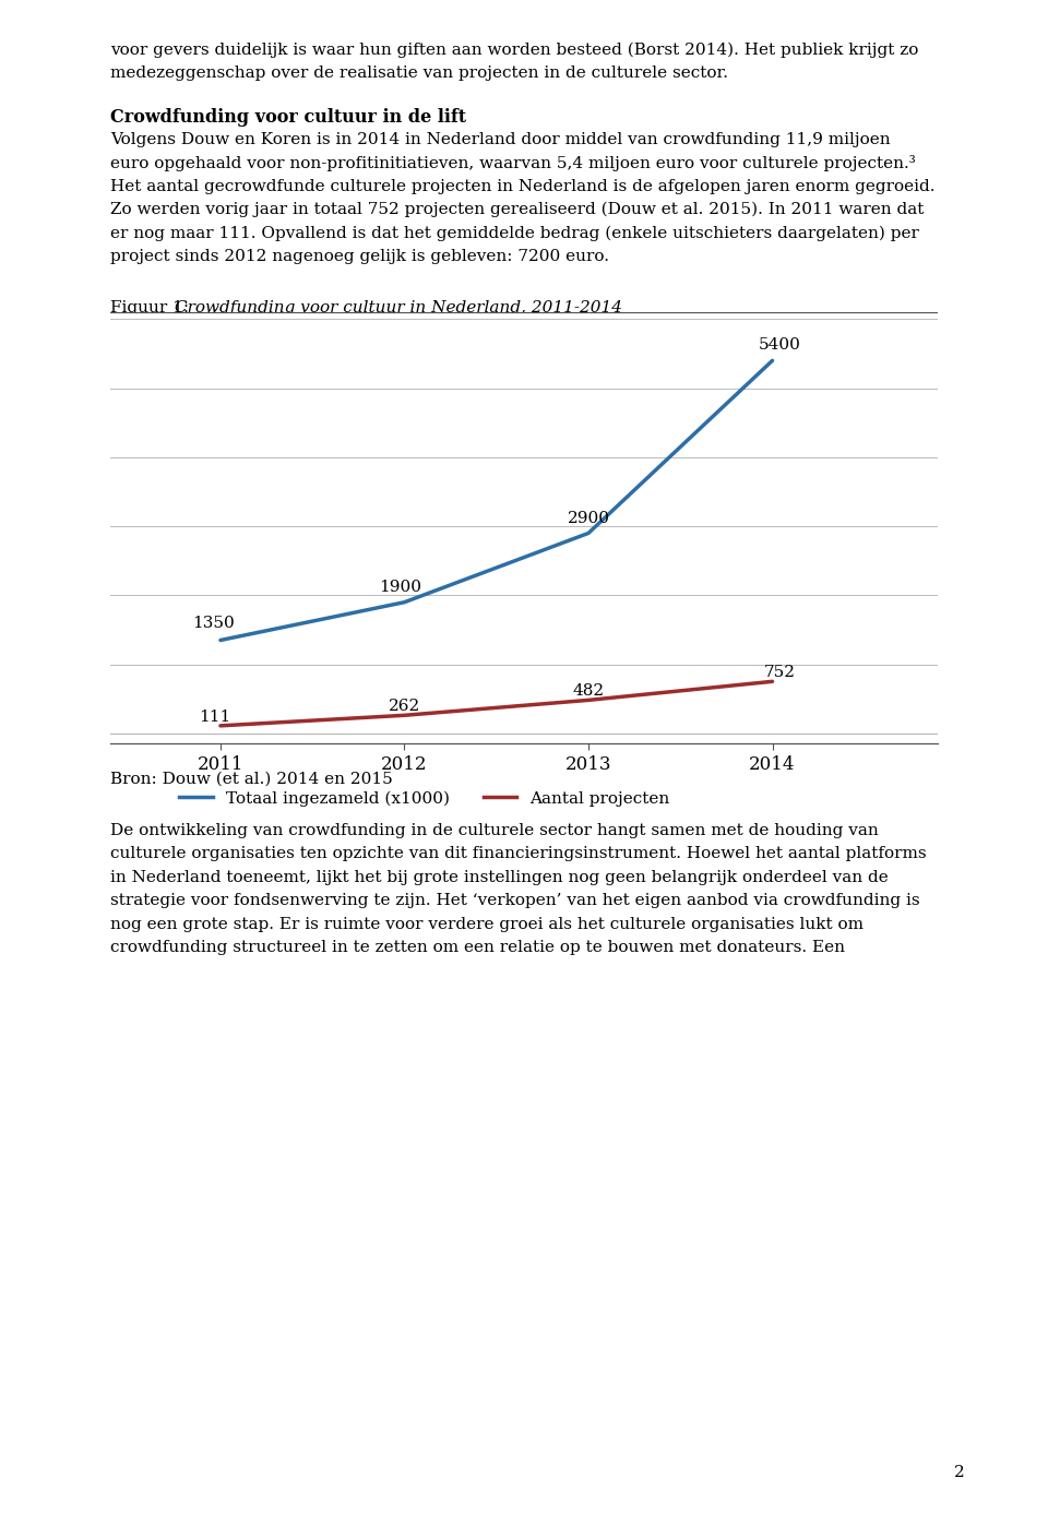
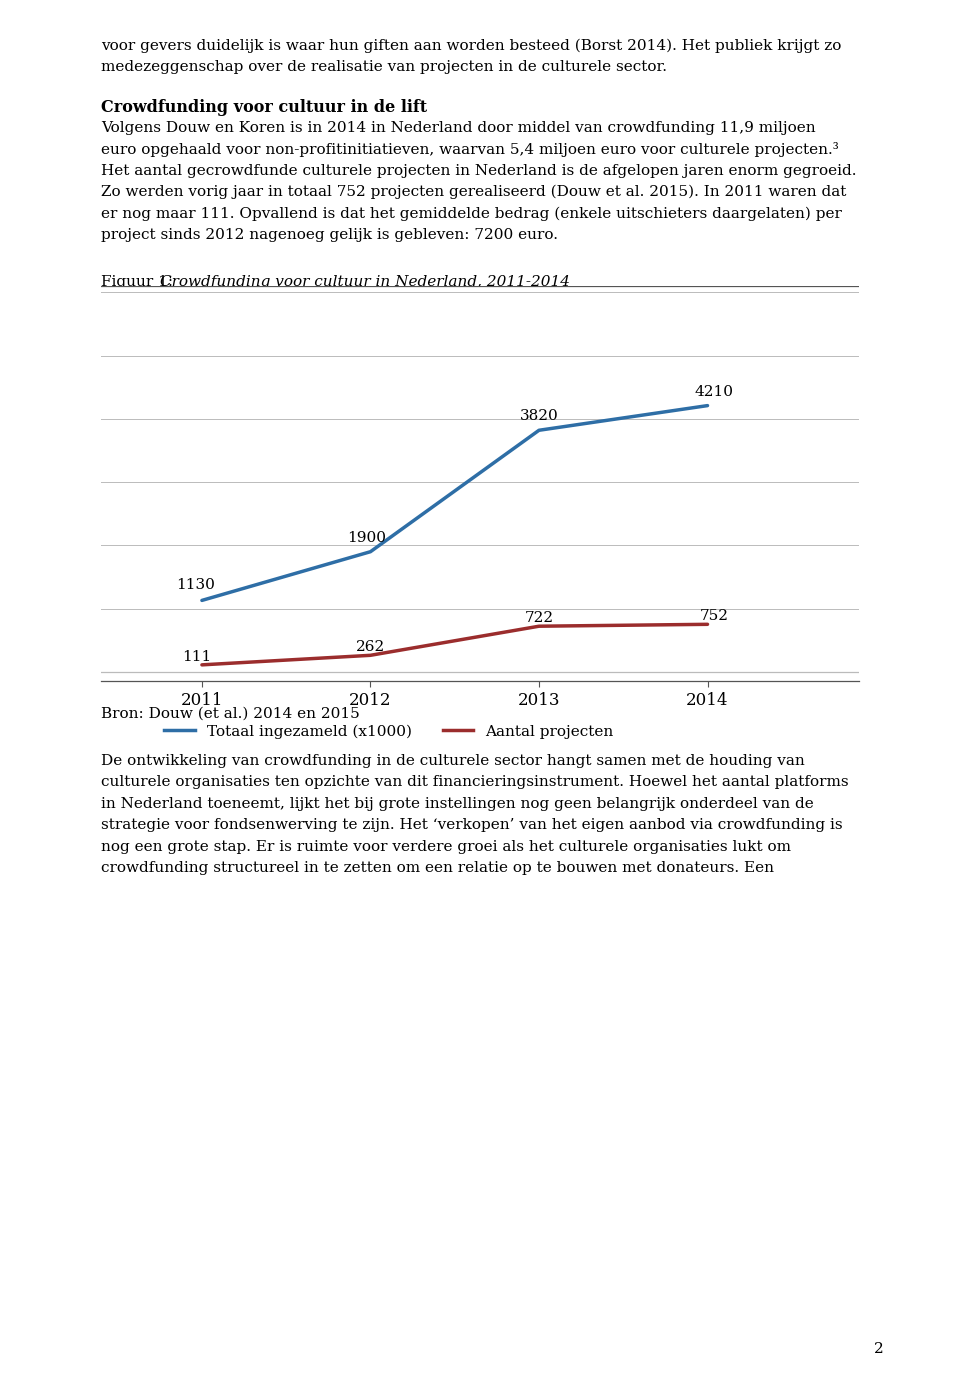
Totaal ingezameld (x1000)/2011: 1350 -> 1130
Totaal ingezameld (x1000)/2013: 2900 -> 3820
Aantal projecten/2013: 482 -> 722
Totaal ingezameld (x1000)/2014: 5400 -> 4210
